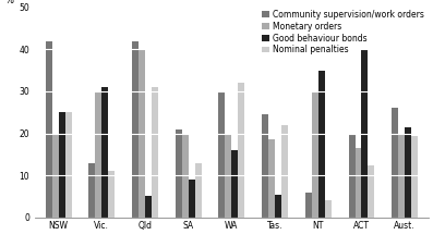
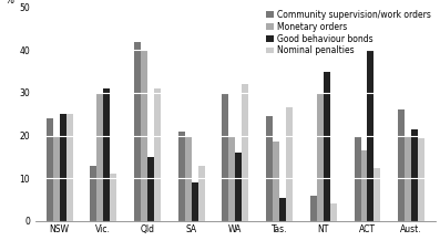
Community supervision/work orders/NSW: 42.0 -> 24.0
Good behaviour bonds/Qld: 5.0 -> 15.0
Nominal penalties/Tas.: 22.0 -> 26.5
